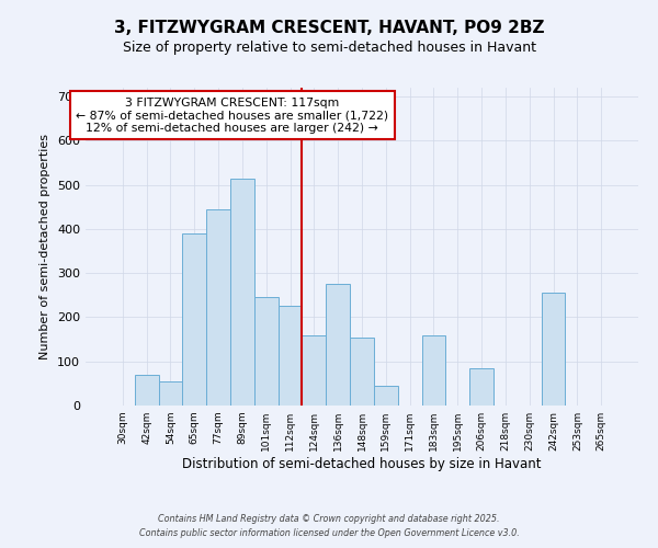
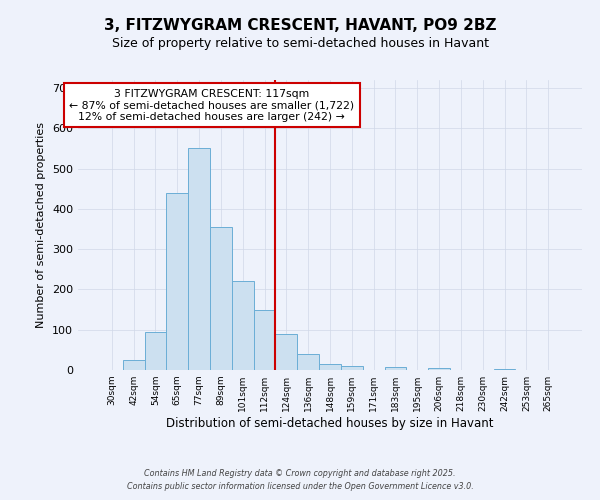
42sqm: 70 -> 25
54sqm: 55 -> 95
65sqm: 390 -> 440
77sqm: 445 -> 550
89sqm: 515 -> 355
101sqm: 245 -> 220
112sqm: 225 -> 150
124sqm: 160 -> 90
136sqm: 275 -> 40
148sqm: 155 -> 15
159sqm: 45 -> 10
183sqm: 160 -> 8
206sqm: 85 -> 4
242sqm: 255 -> 2
